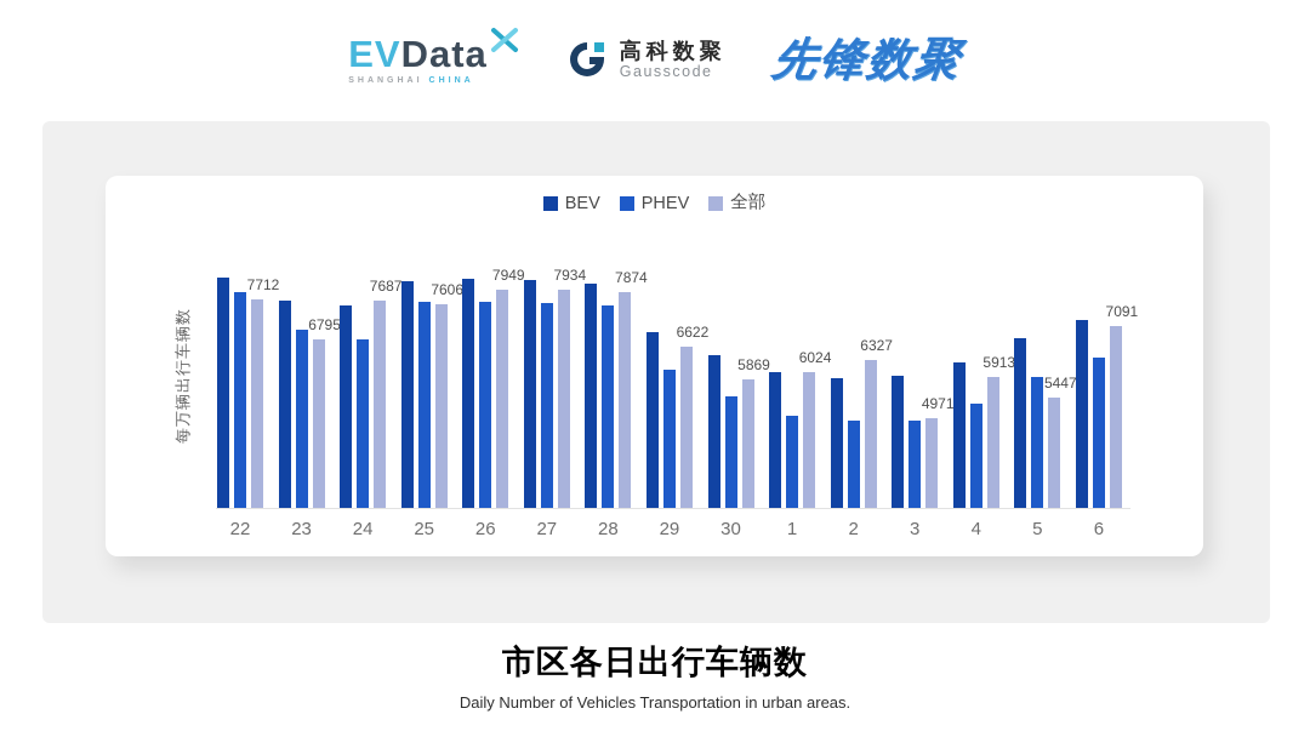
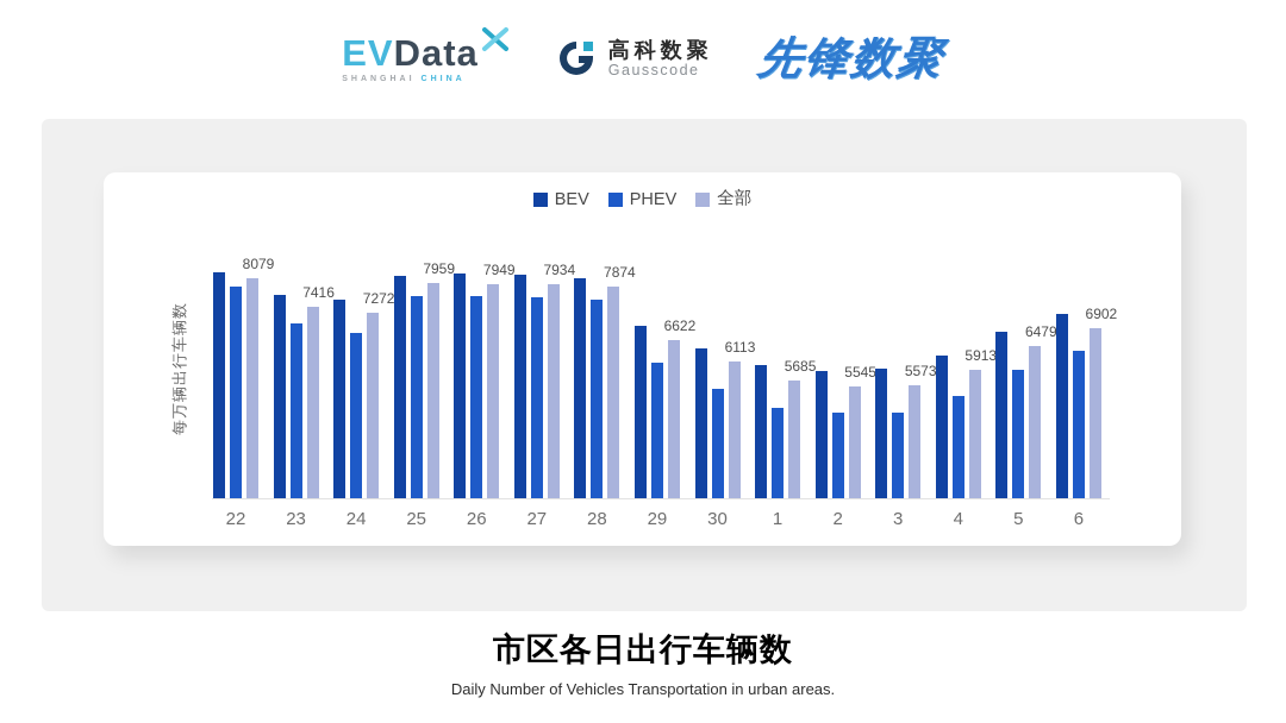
全部/22: 7712 -> 8079
全部/23: 6795 -> 7416
全部/24: 7687 -> 7272
全部/25: 7606 -> 7959
全部/30: 5869 -> 6113
全部/1: 6024 -> 5685
全部/2: 6327 -> 5545
全部/3: 4971 -> 5573
全部/5: 5447 -> 6479
全部/6: 7091 -> 6902
